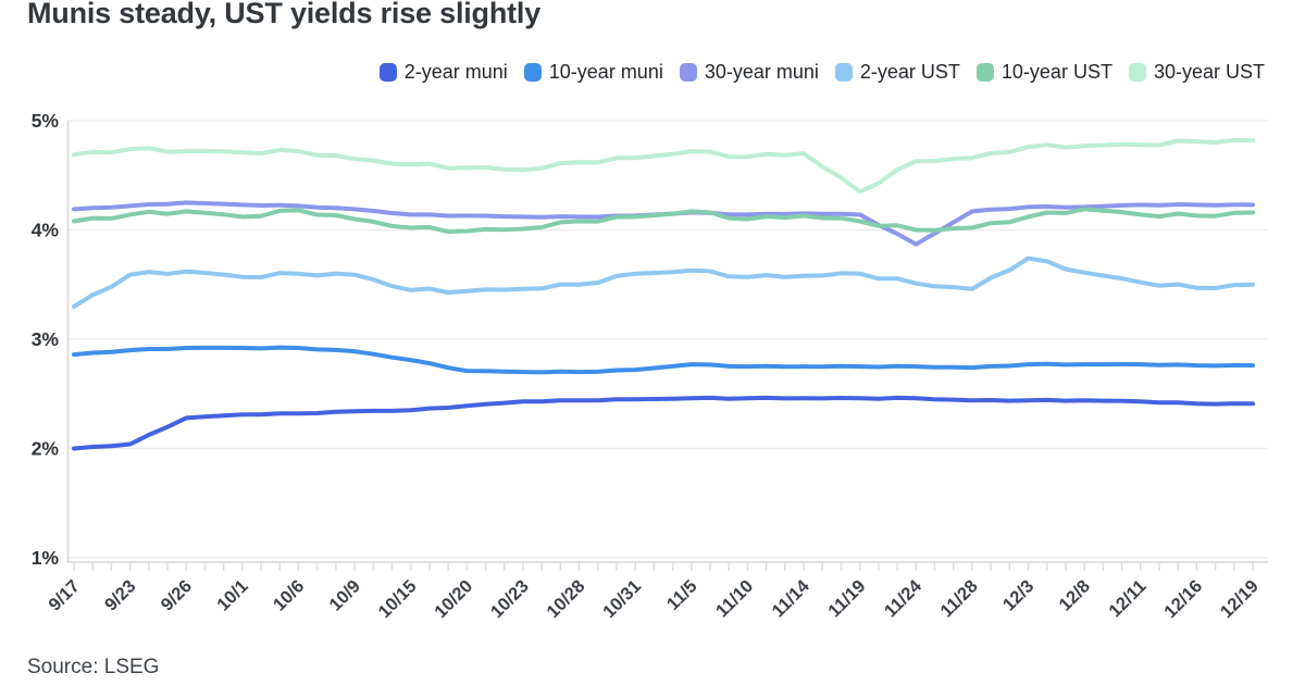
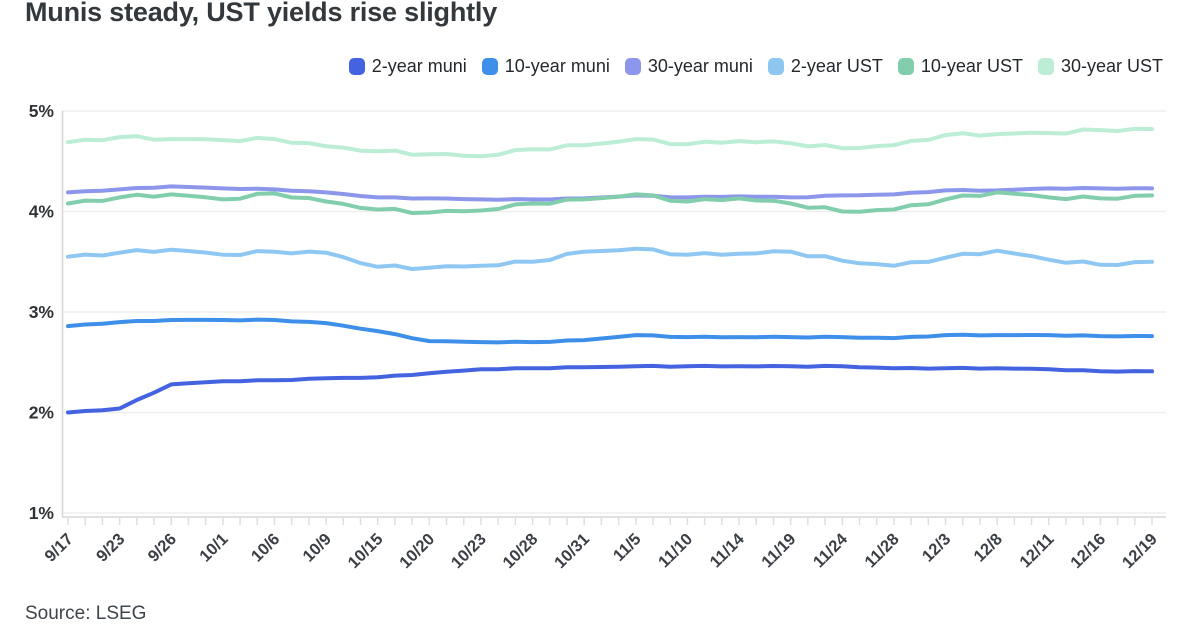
2-year UST/9/17: 3.30% -> 3.55%
30-year UST/11/19: 4.35% -> 4.68%
30-year muni/11/24: 3.87% -> 4.16%
2-year UST/12/3: 3.74% -> 3.54%
